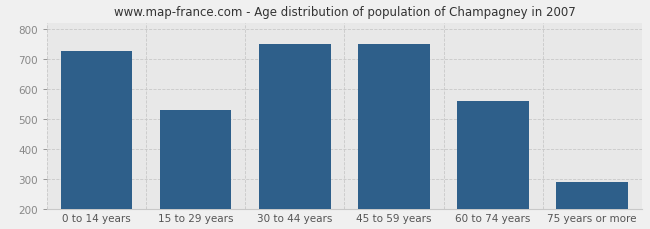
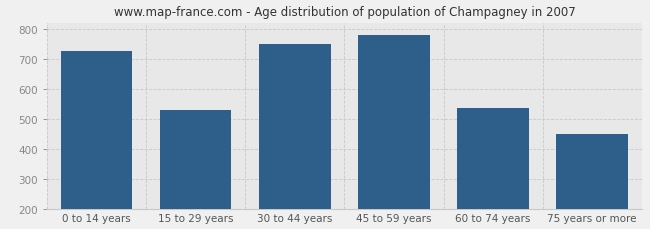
45 to 59 years: 750 -> 780
60 to 74 years: 560 -> 535
75 years or more: 290 -> 450
